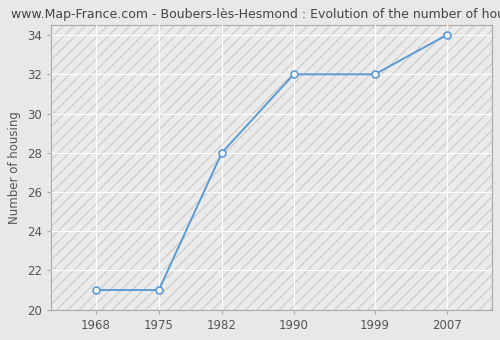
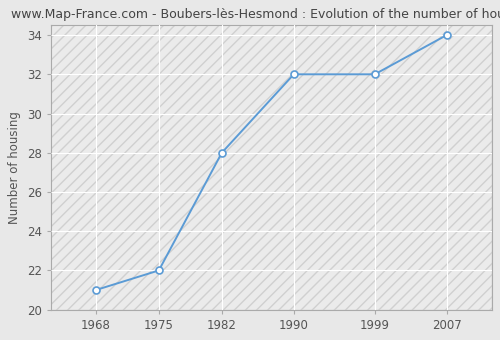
1975: 21 -> 22
